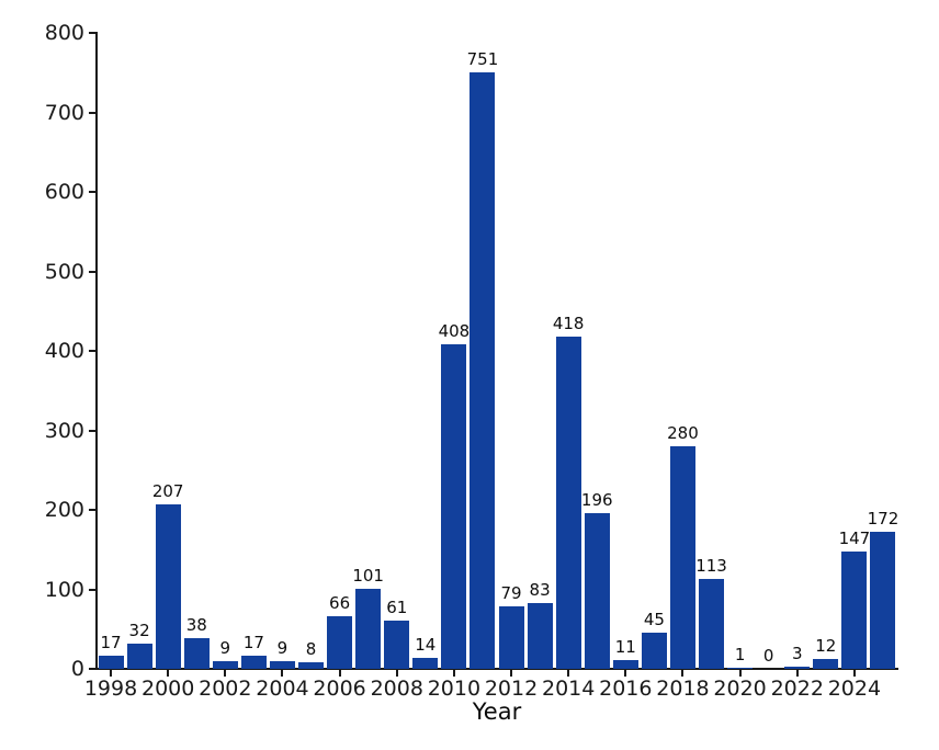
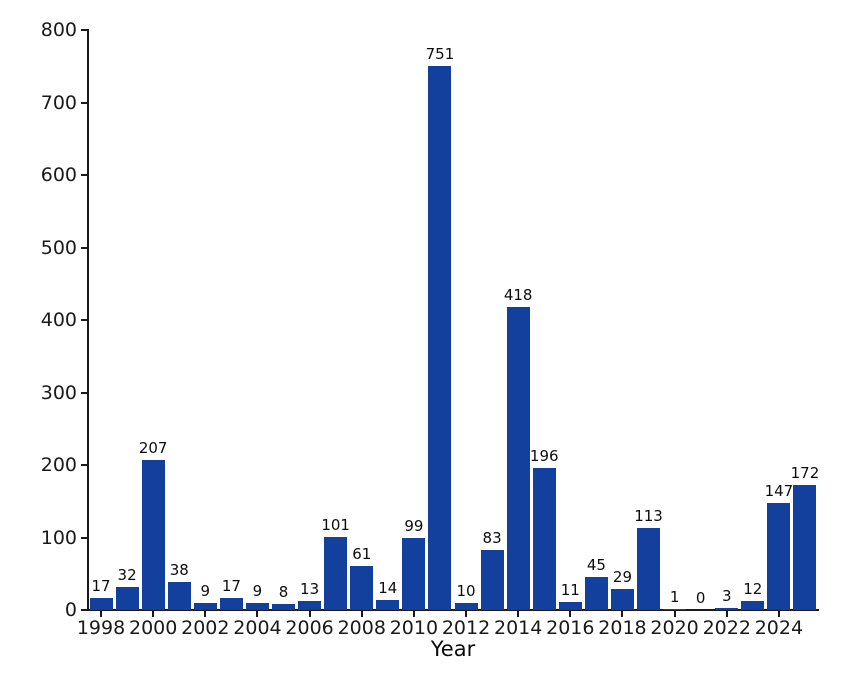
2006: 66 -> 13
2010: 408 -> 99
2012: 79 -> 10
2018: 280 -> 29
